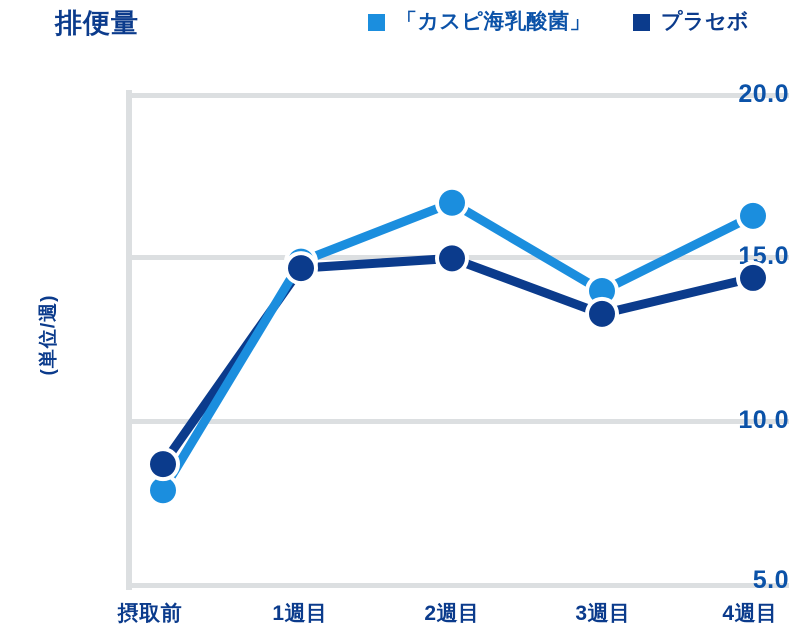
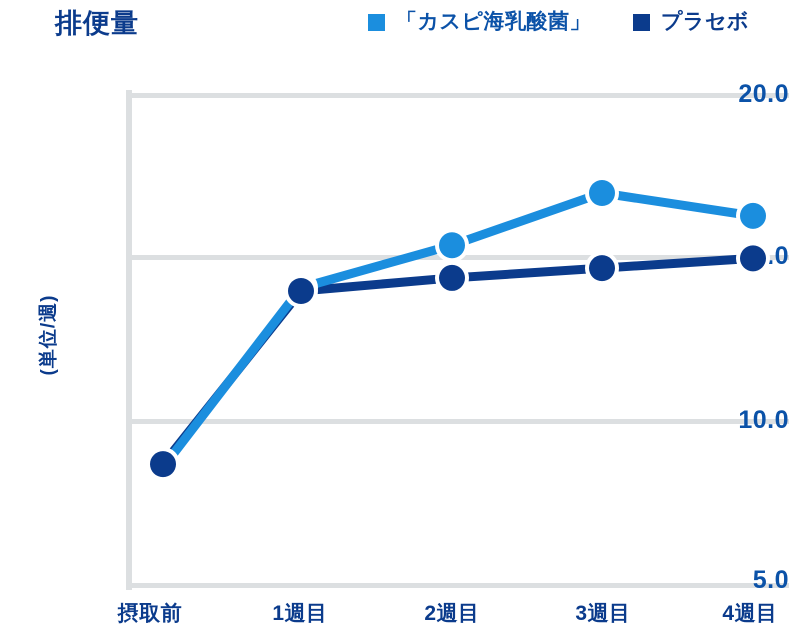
「カスピ海乳酸菌」/摂取前: 7.9 -> 8.6
「カスピ海乳酸菌」/1週目: 14.9 -> 14.1
プラセボ/1週目: 14.7 -> 14.0
「カスピ海乳酸菌」/2週目: 16.7 -> 15.4
プラセボ/2週目: 15.0 -> 14.4
「カスピ海乳酸菌」/3週目: 14.0 -> 17.0
プラセボ/3週目: 13.3 -> 14.7
プラセボ/4週目: 14.4 -> 15.0
